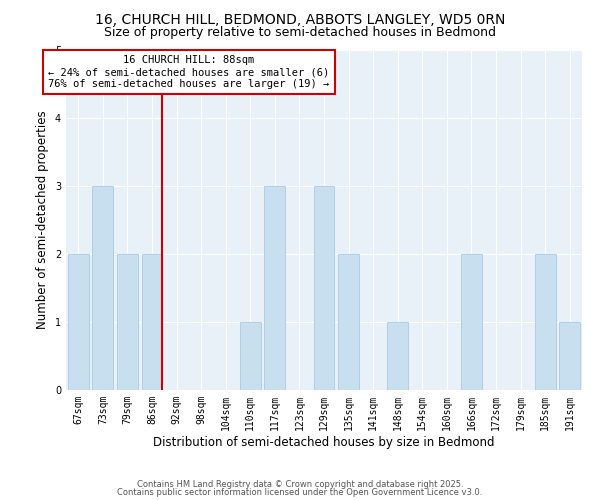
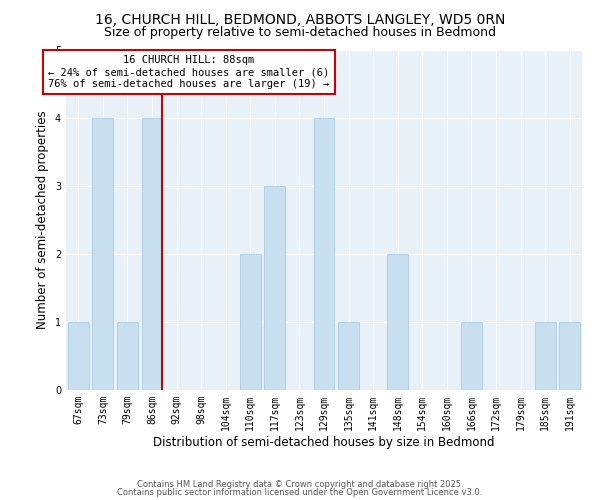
67sqm: 2 -> 1
73sqm: 3 -> 4
79sqm: 2 -> 1
86sqm: 2 -> 4
110sqm: 1 -> 2
129sqm: 3 -> 4
135sqm: 2 -> 1
148sqm: 1 -> 2
166sqm: 2 -> 1
185sqm: 2 -> 1
